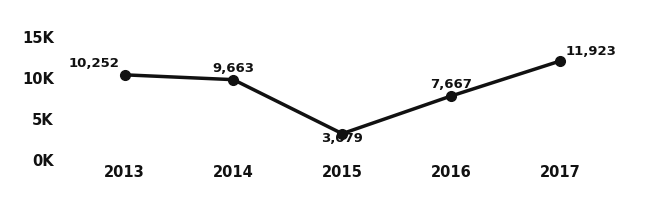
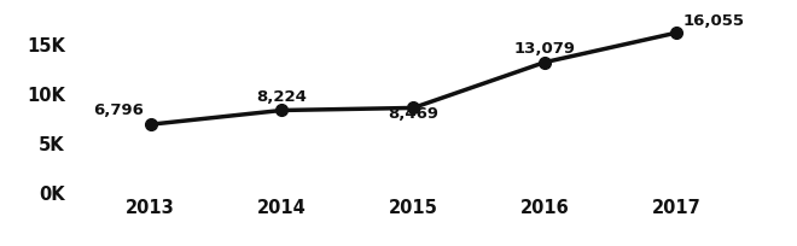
2013: 10,252 -> 6,796
2014: 9,663 -> 8,224
2015: 3,079 -> 8,469
2016: 7,667 -> 13,079
2017: 11,923 -> 16,055
